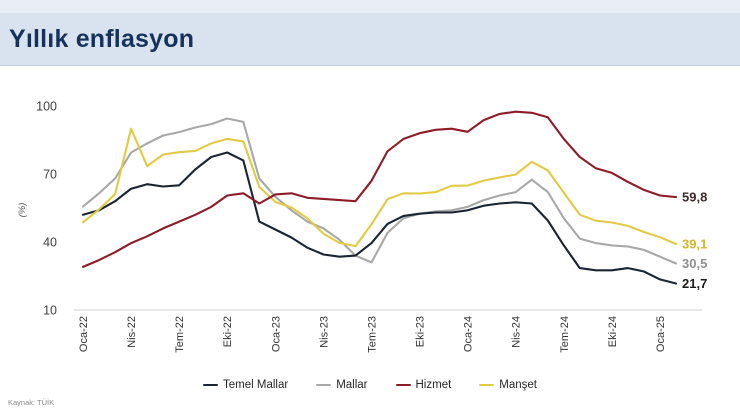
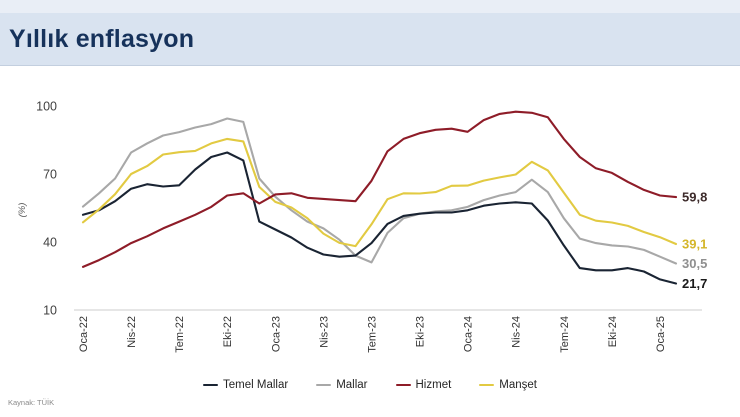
Manşet/Nis-22: 90 -> 70
